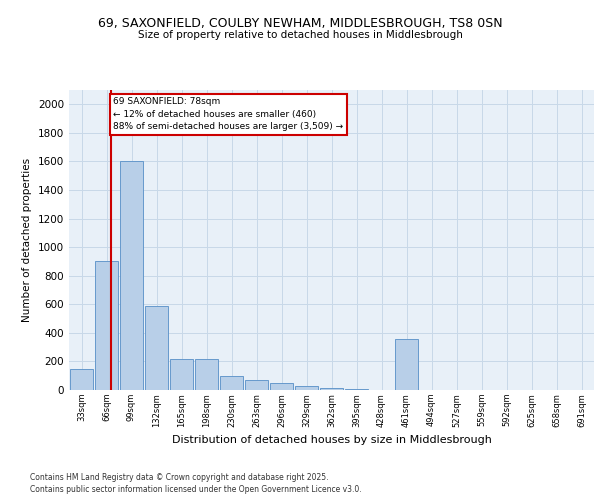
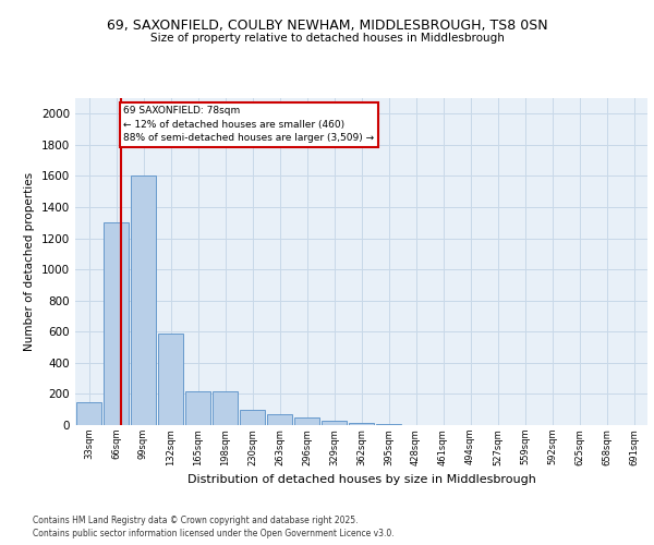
66sqm: 900 -> 1300
461sqm: 360 -> 0
